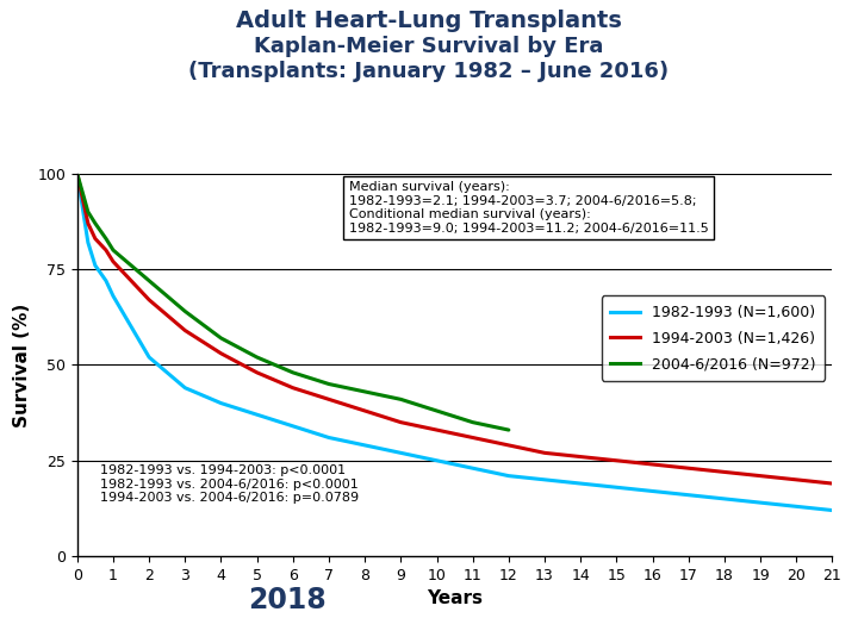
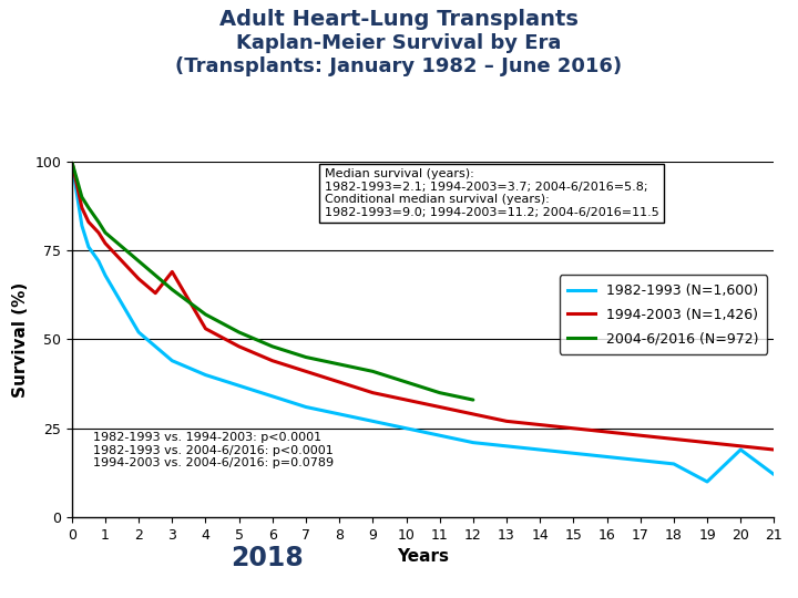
1994-2003 (N=1,426)/3: 59 -> 69
1982-1993 (N=1,600)/19: 14 -> 10
1982-1993 (N=1,600)/20: 13 -> 19
